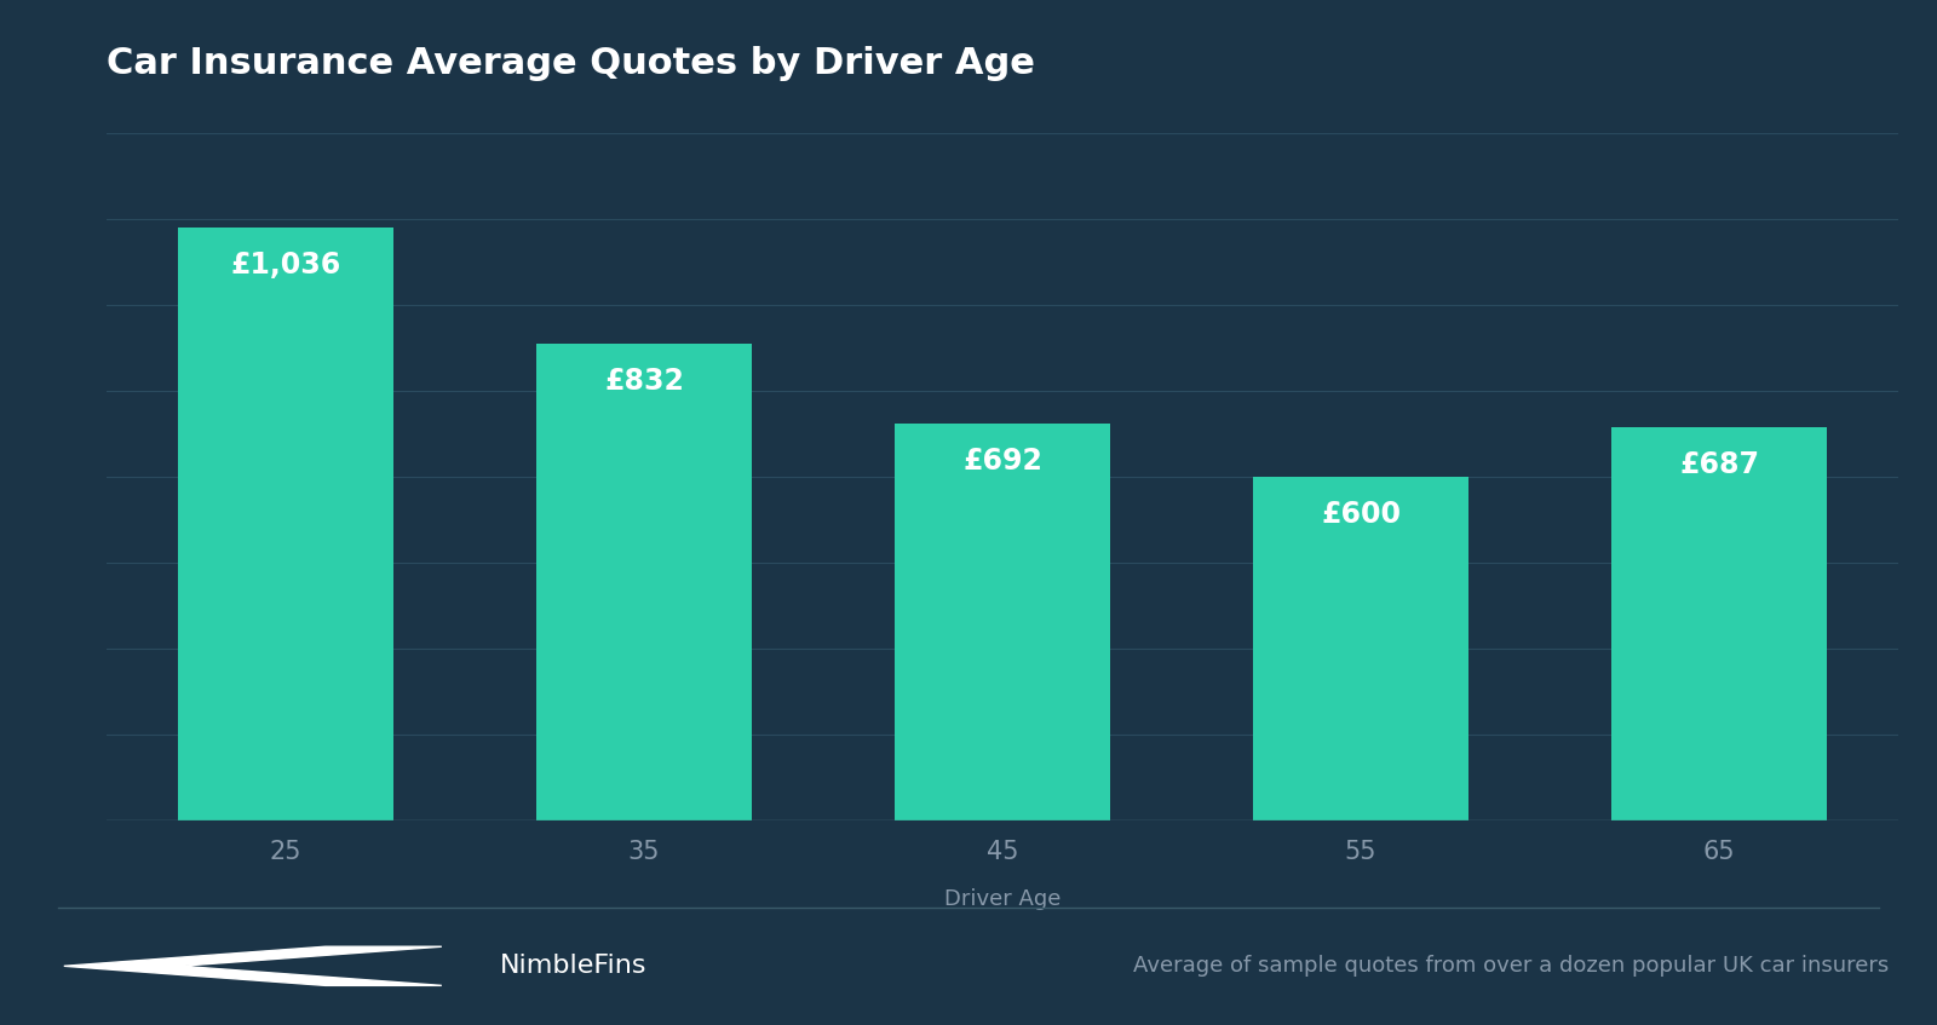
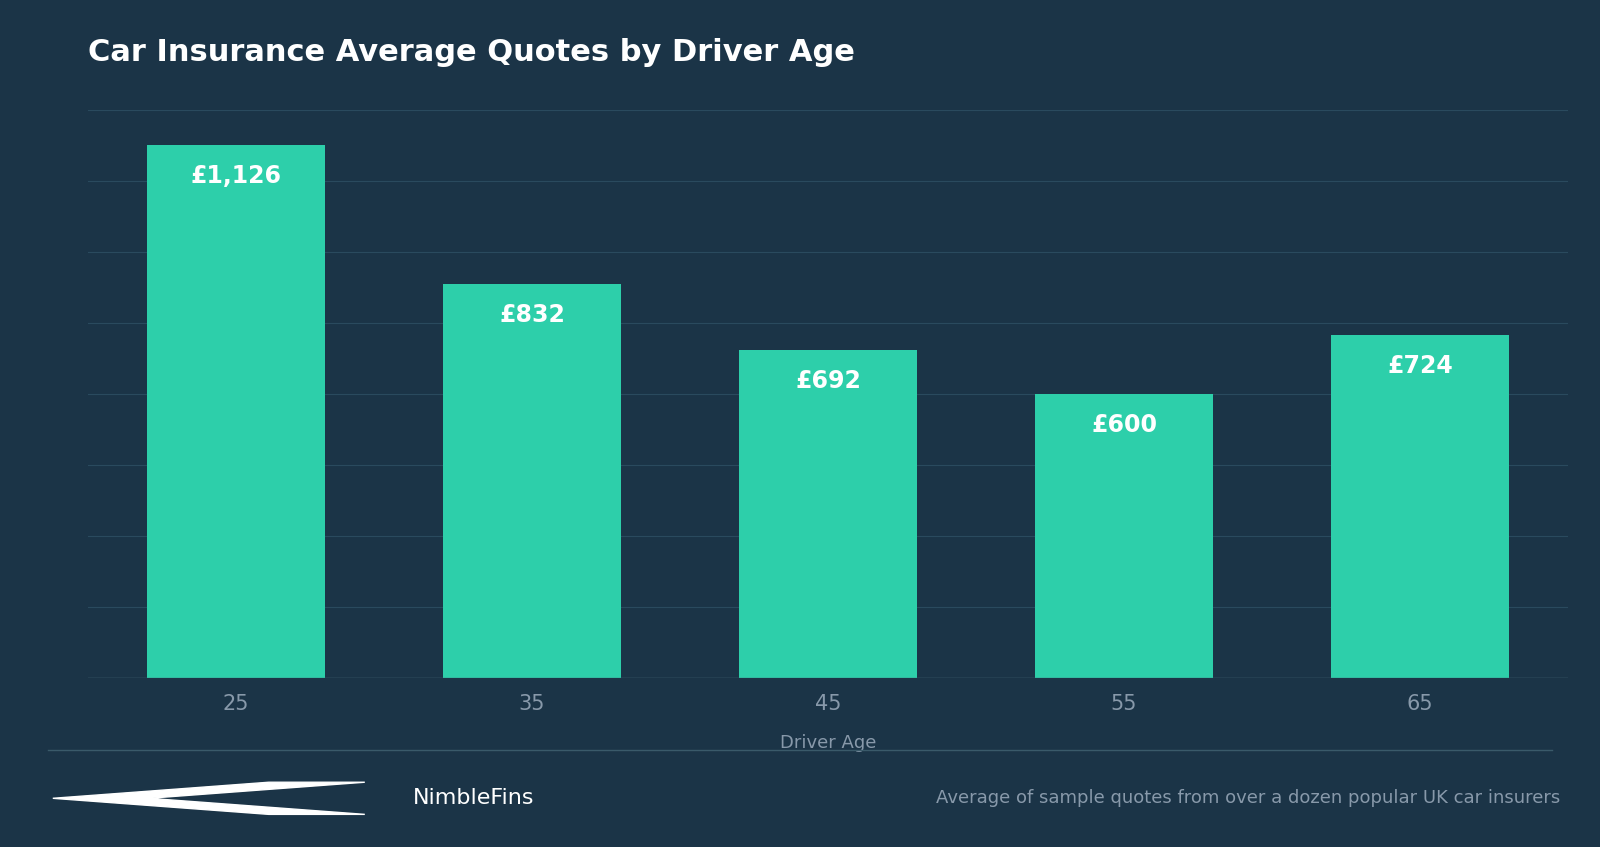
25: £1,036 -> £1,126
65: £687 -> £724
